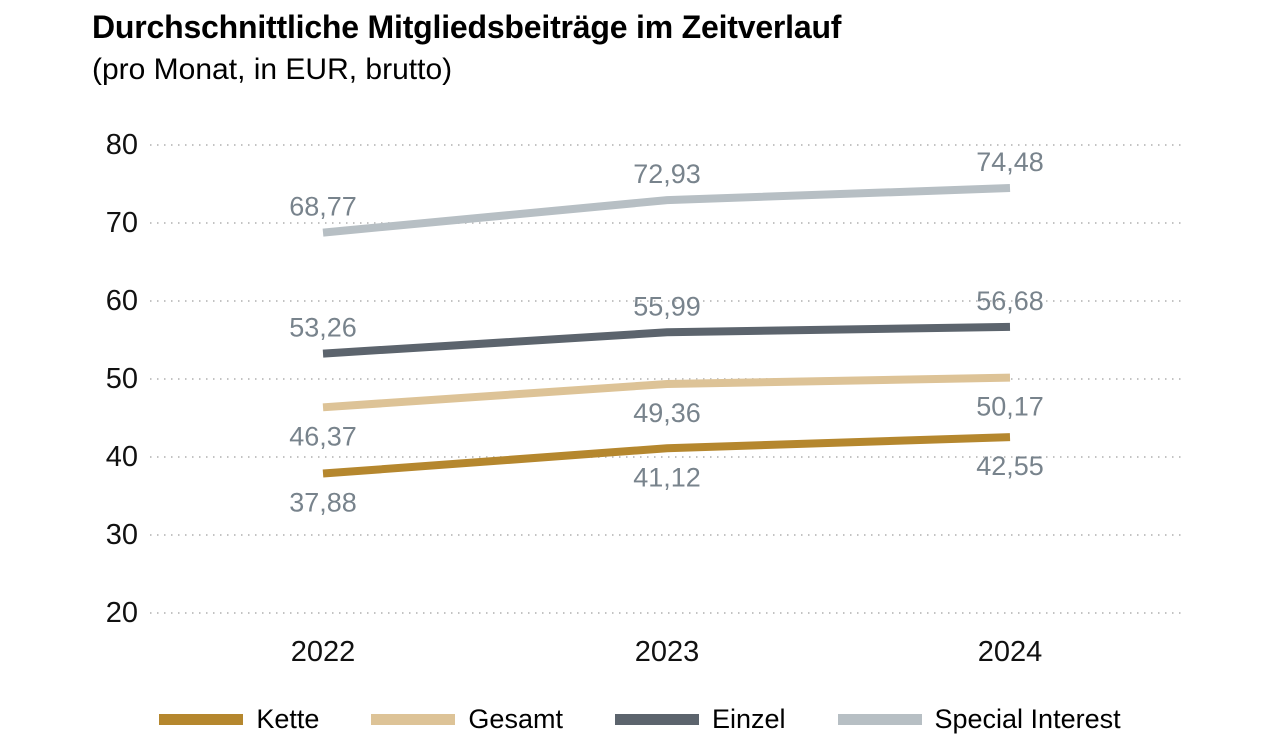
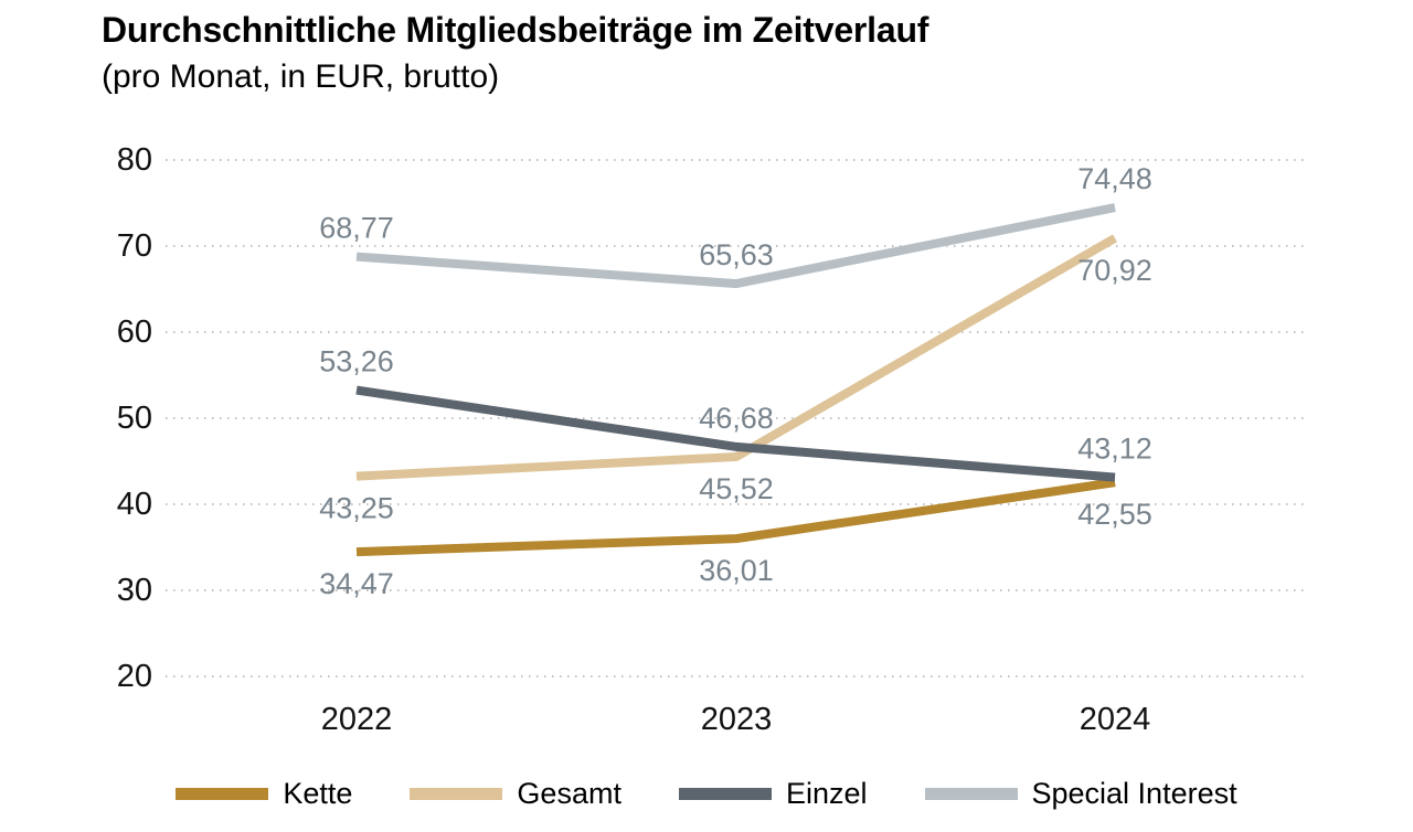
Kette/2022: 37,88 -> 34,47
Gesamt/2022: 46,37 -> 43,25
Kette/2023: 41,12 -> 36,01
Gesamt/2023: 49,36 -> 45,52
Einzel/2023: 55,99 -> 46,68
Special Interest/2023: 72,93 -> 65,63
Gesamt/2024: 50,17 -> 70,92
Einzel/2024: 56,68 -> 43,12
